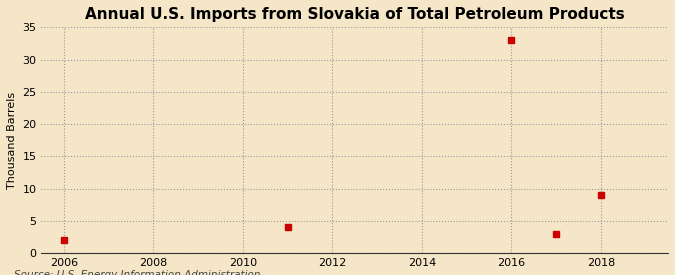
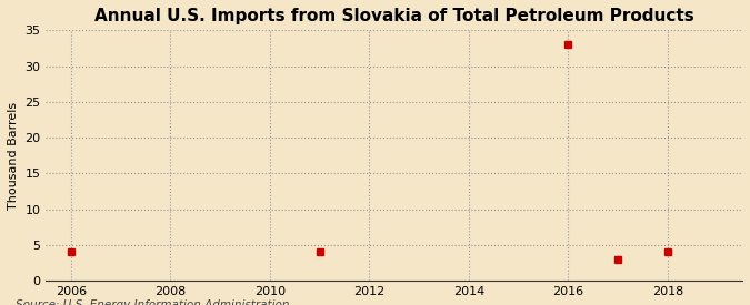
2006: 2 -> 4
2018: 9 -> 4
